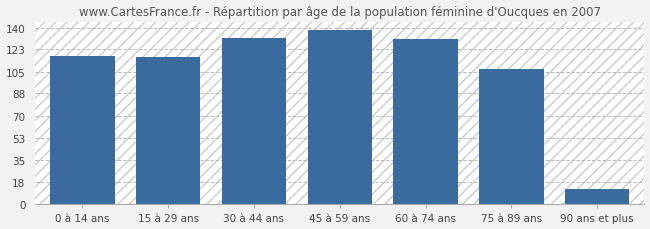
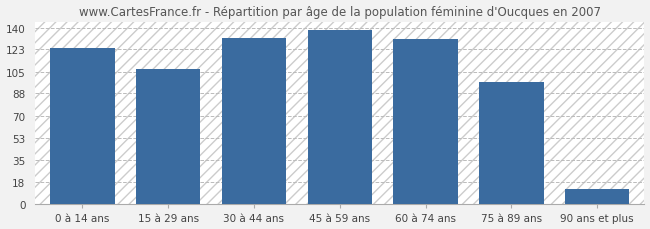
0 à 14 ans: 118 -> 124
15 à 29 ans: 117 -> 107
75 à 89 ans: 107 -> 97
